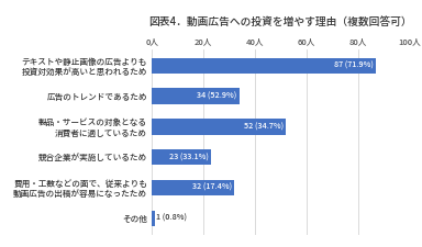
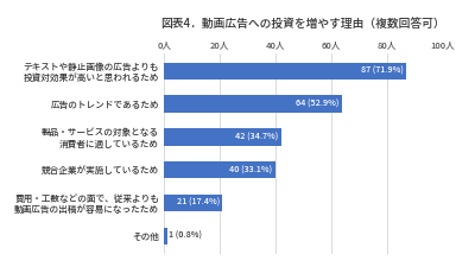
広告のトレンドであるため: 34 -> 64
製品・サービスの対象となる 消費者に適しているため: 52 -> 42
競合企業が実施しているため: 23 -> 40
費用・工数などの面で、従来よりも 動画広告の出稿が容易になったため: 32 -> 21
